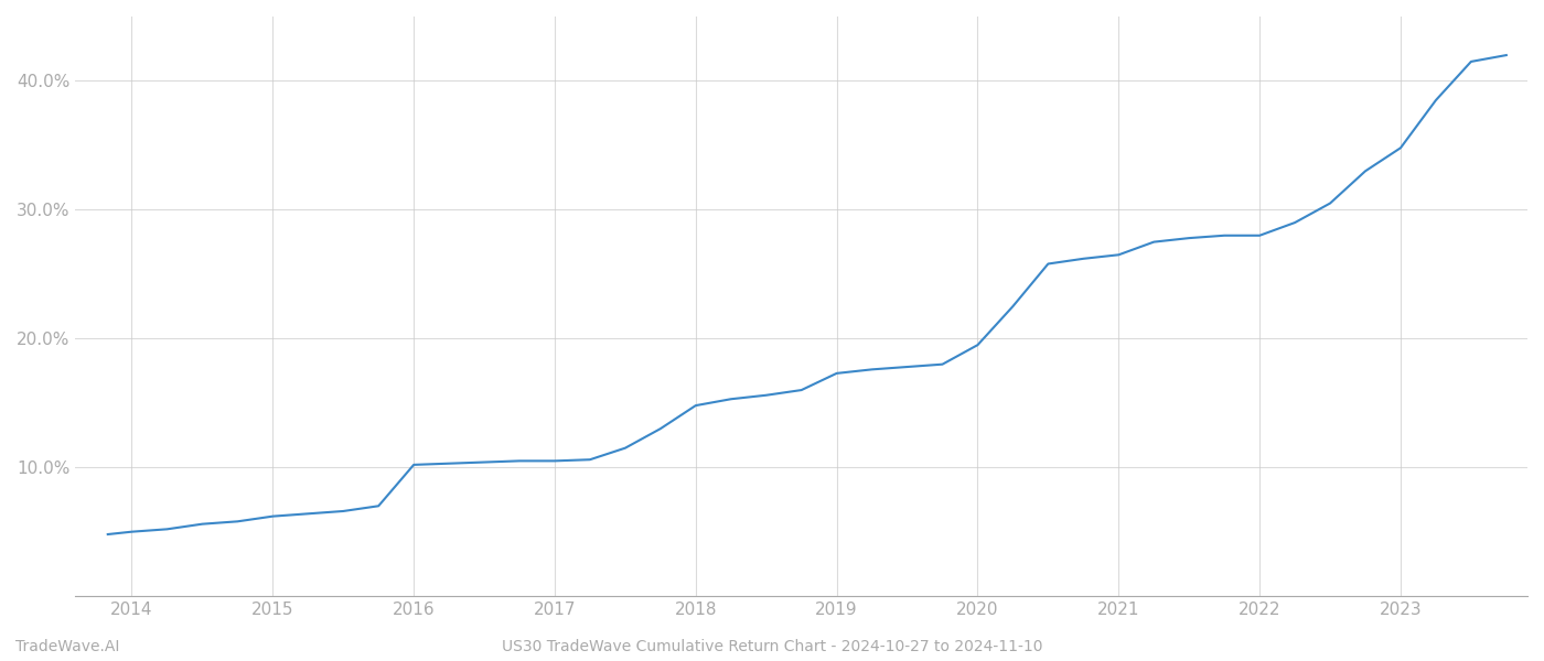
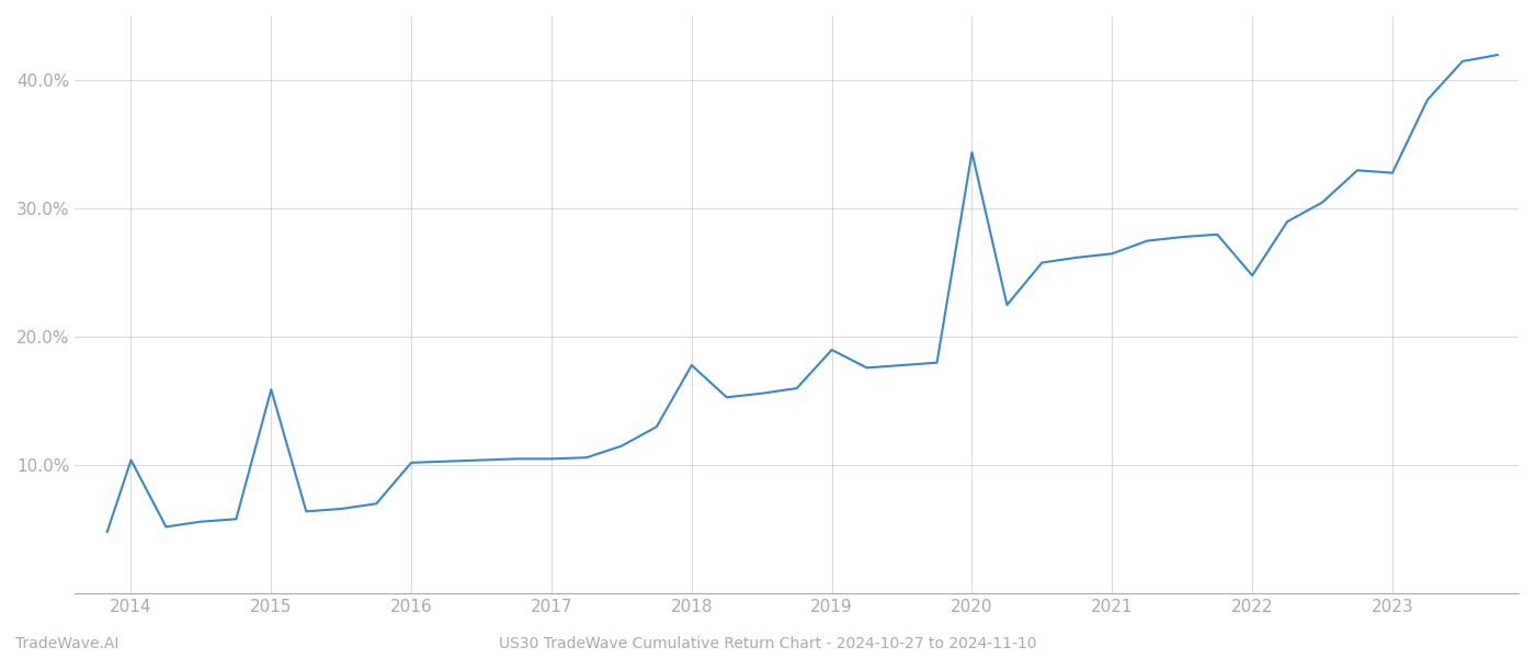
2014: 5.0% -> 10.4%
2015: 6.2% -> 15.9%
2018: 14.8% -> 17.8%
2019: 17.3% -> 19.0%
2020: 19.5% -> 34.4%
2022: 28.0% -> 24.8%
2023: 34.8% -> 32.8%
